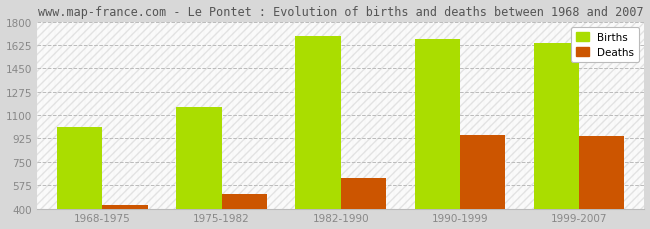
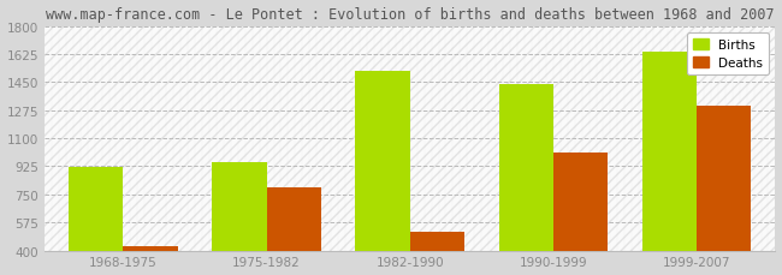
Births/1968-1975: 1010 -> 920
Births/1975-1982: 1160 -> 950
Deaths/1975-1982: 510 -> 790
Births/1982-1990: 1690 -> 1520
Deaths/1982-1990: 630 -> 520
Births/1990-1999: 1670 -> 1440
Deaths/1990-1999: 950 -> 1010
Deaths/1999-2007: 940 -> 1300
